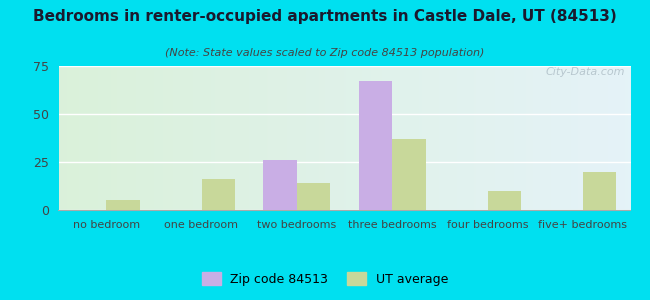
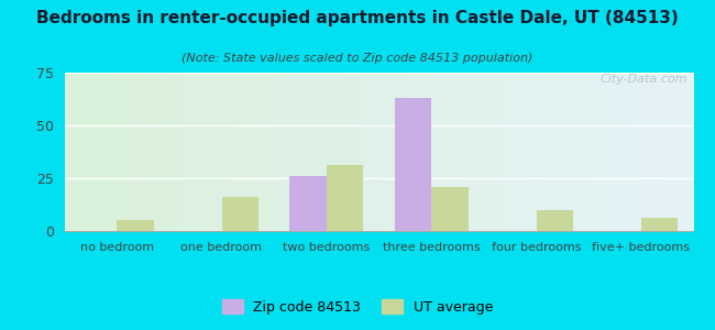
UT average/two bedrooms: 14 -> 31
Zip code 84513/three bedrooms: 67 -> 63
UT average/three bedrooms: 37 -> 21
UT average/five+ bedrooms: 20 -> 6
